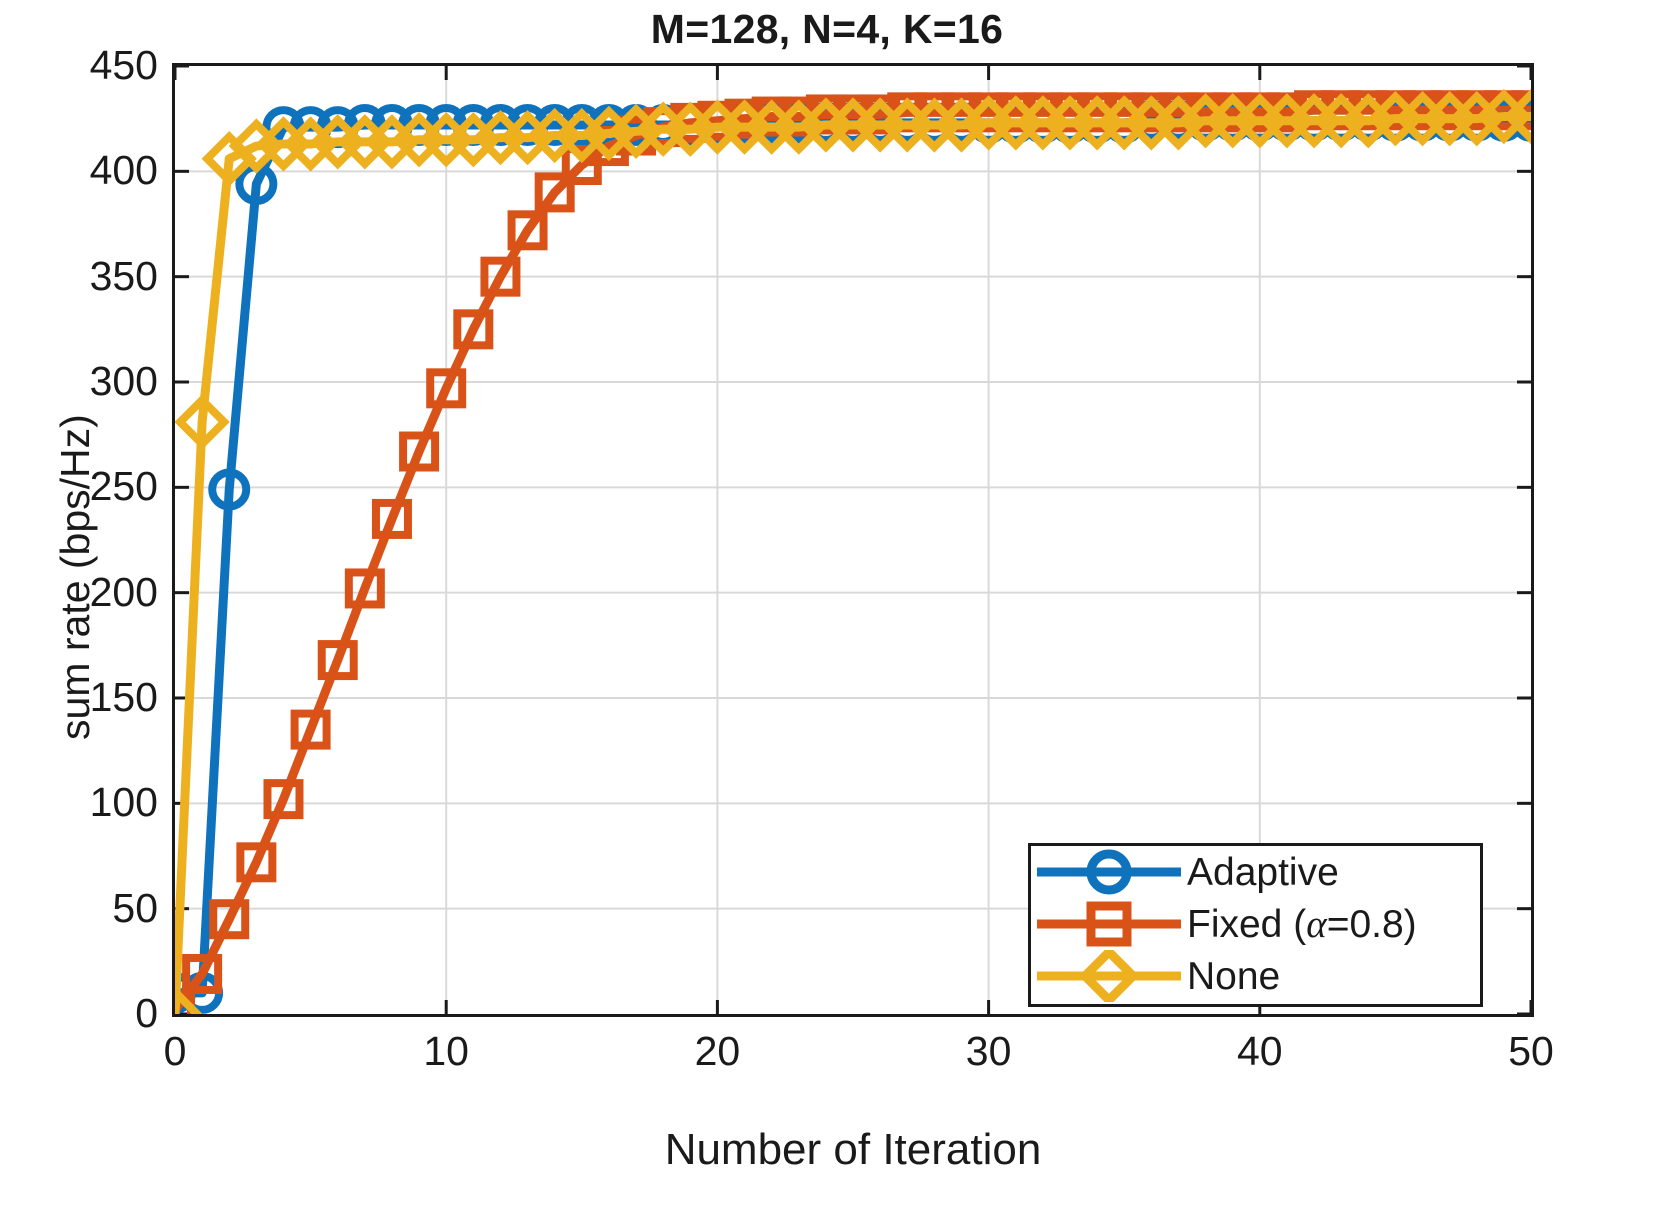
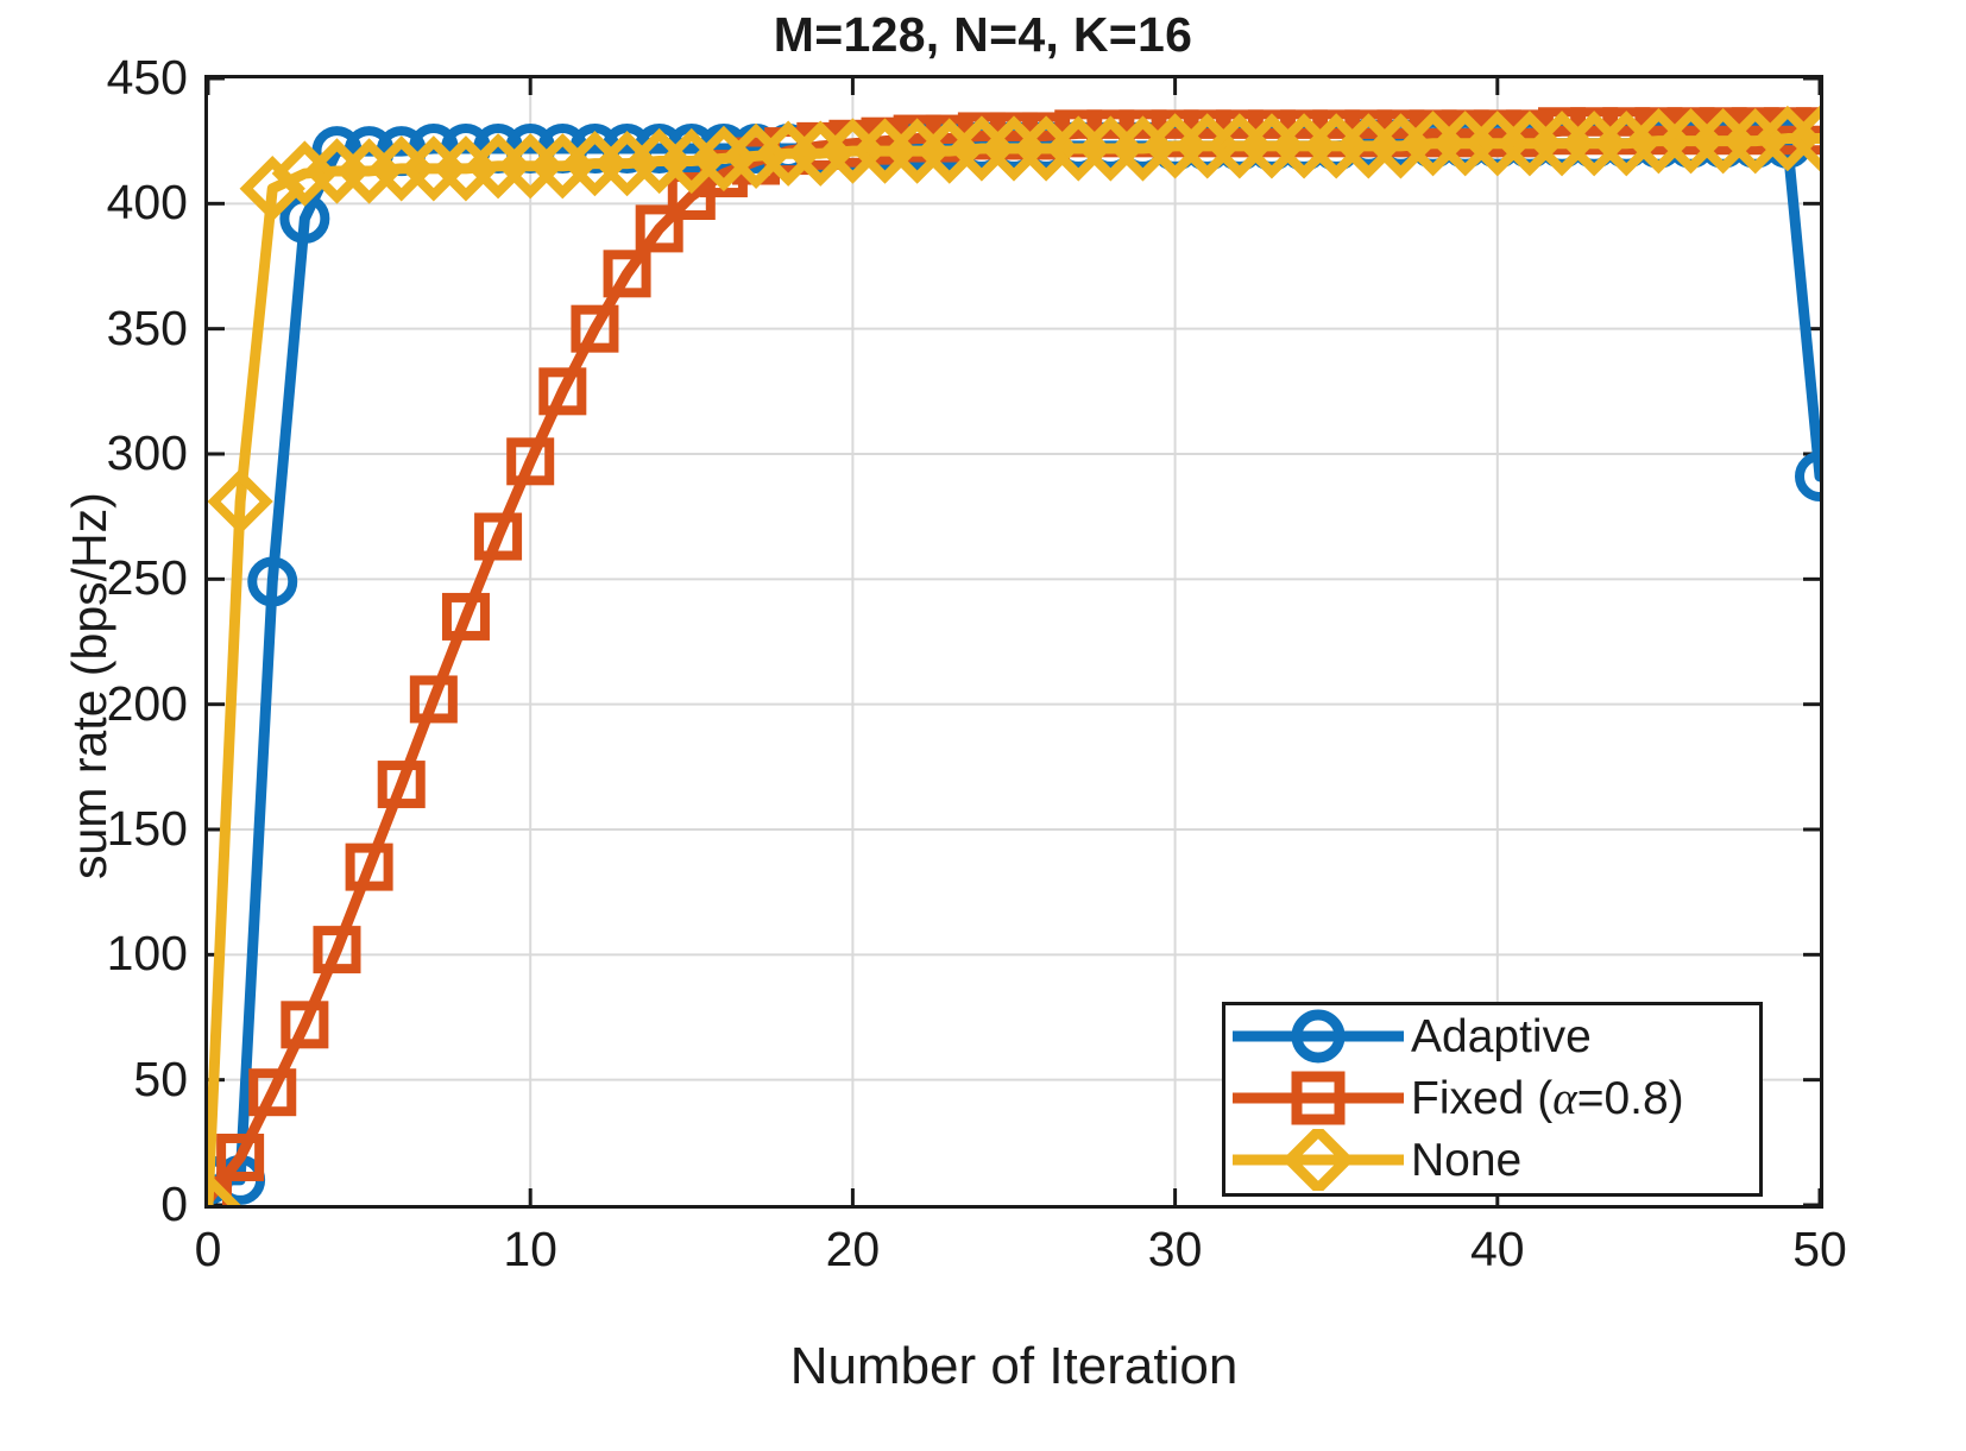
Adaptive/50: 424 -> 291
